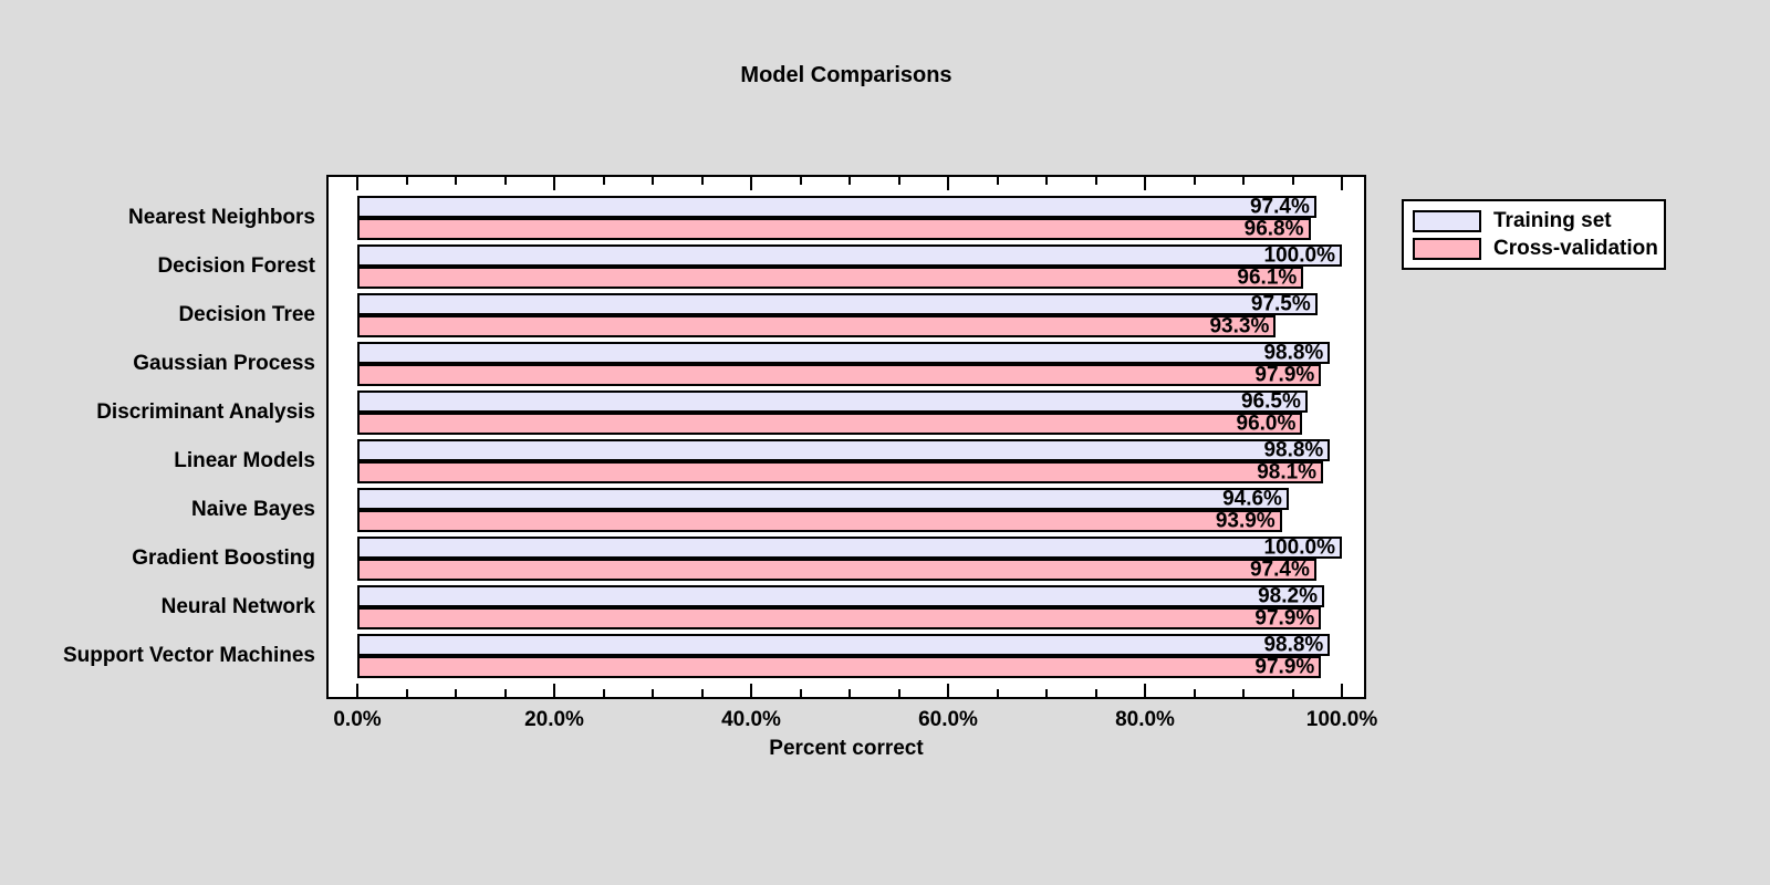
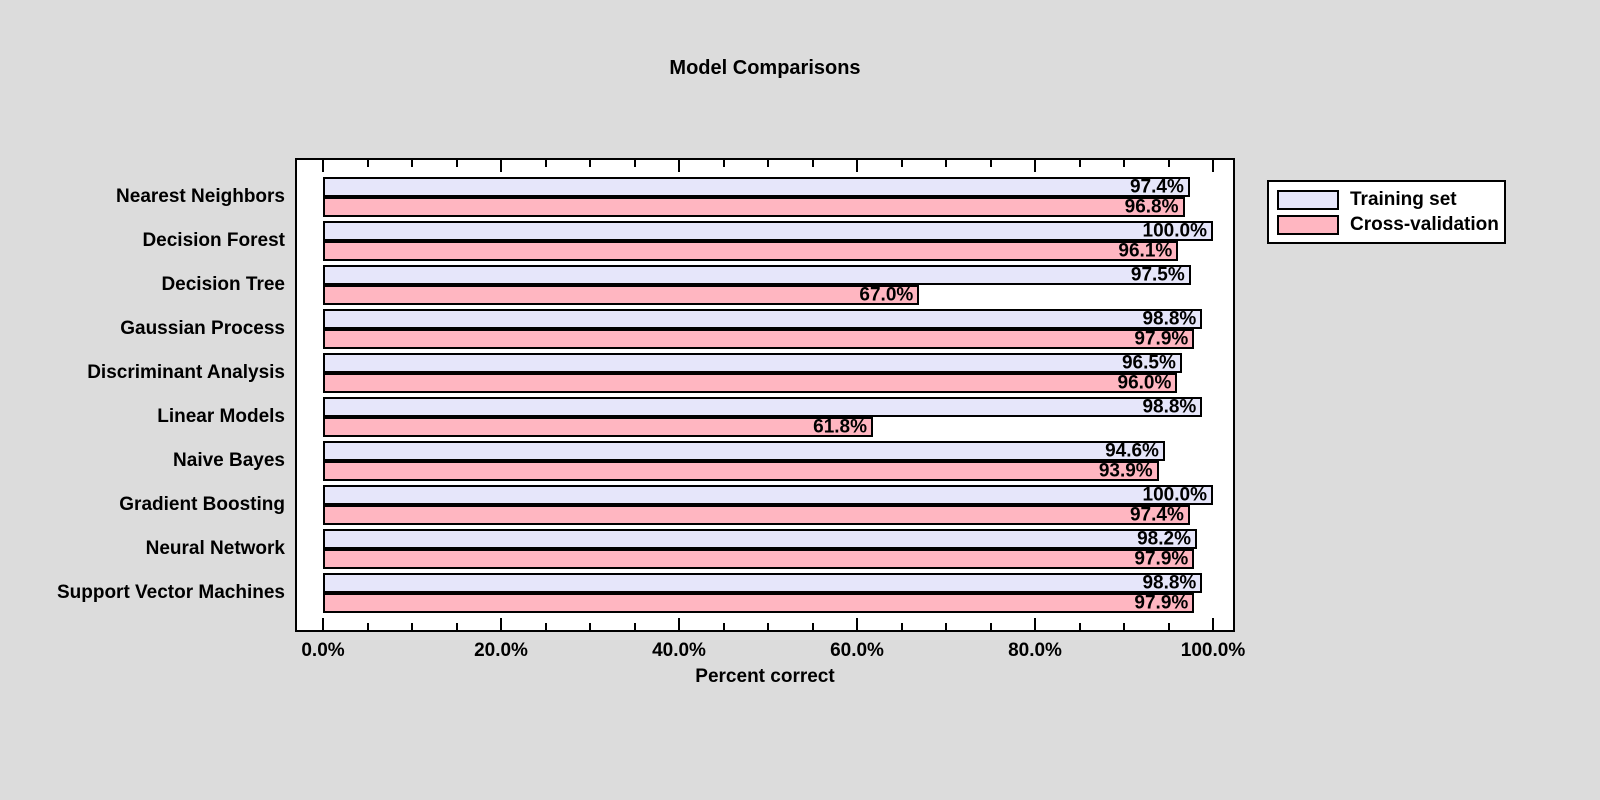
Cross-validation/Decision Tree: 93.3% -> 67.0%
Cross-validation/Linear Models: 98.1% -> 61.8%
